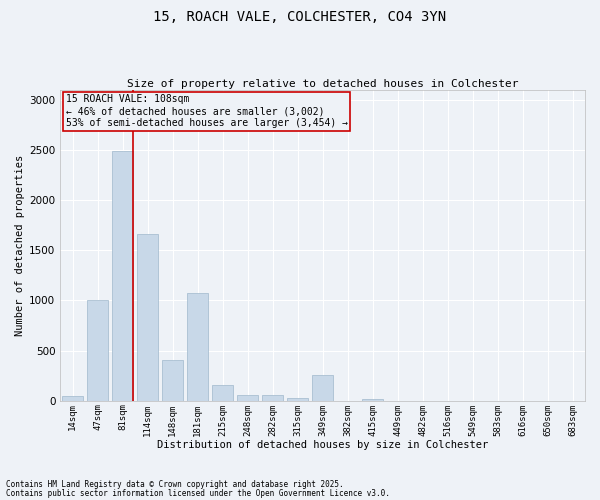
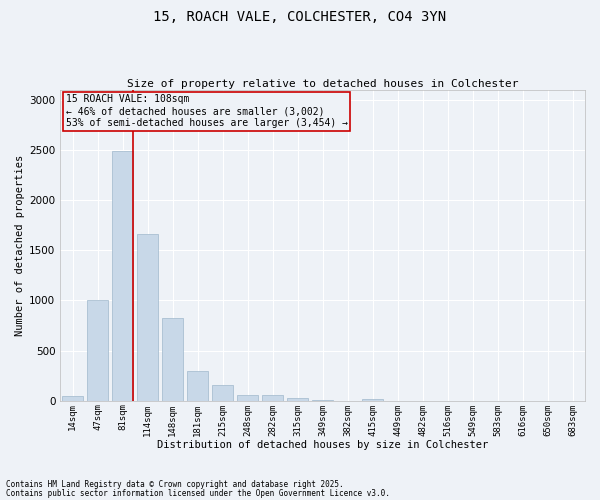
148sqm: 410 -> 830
181sqm: 1070 -> 300
349sqm: 260 -> 10
